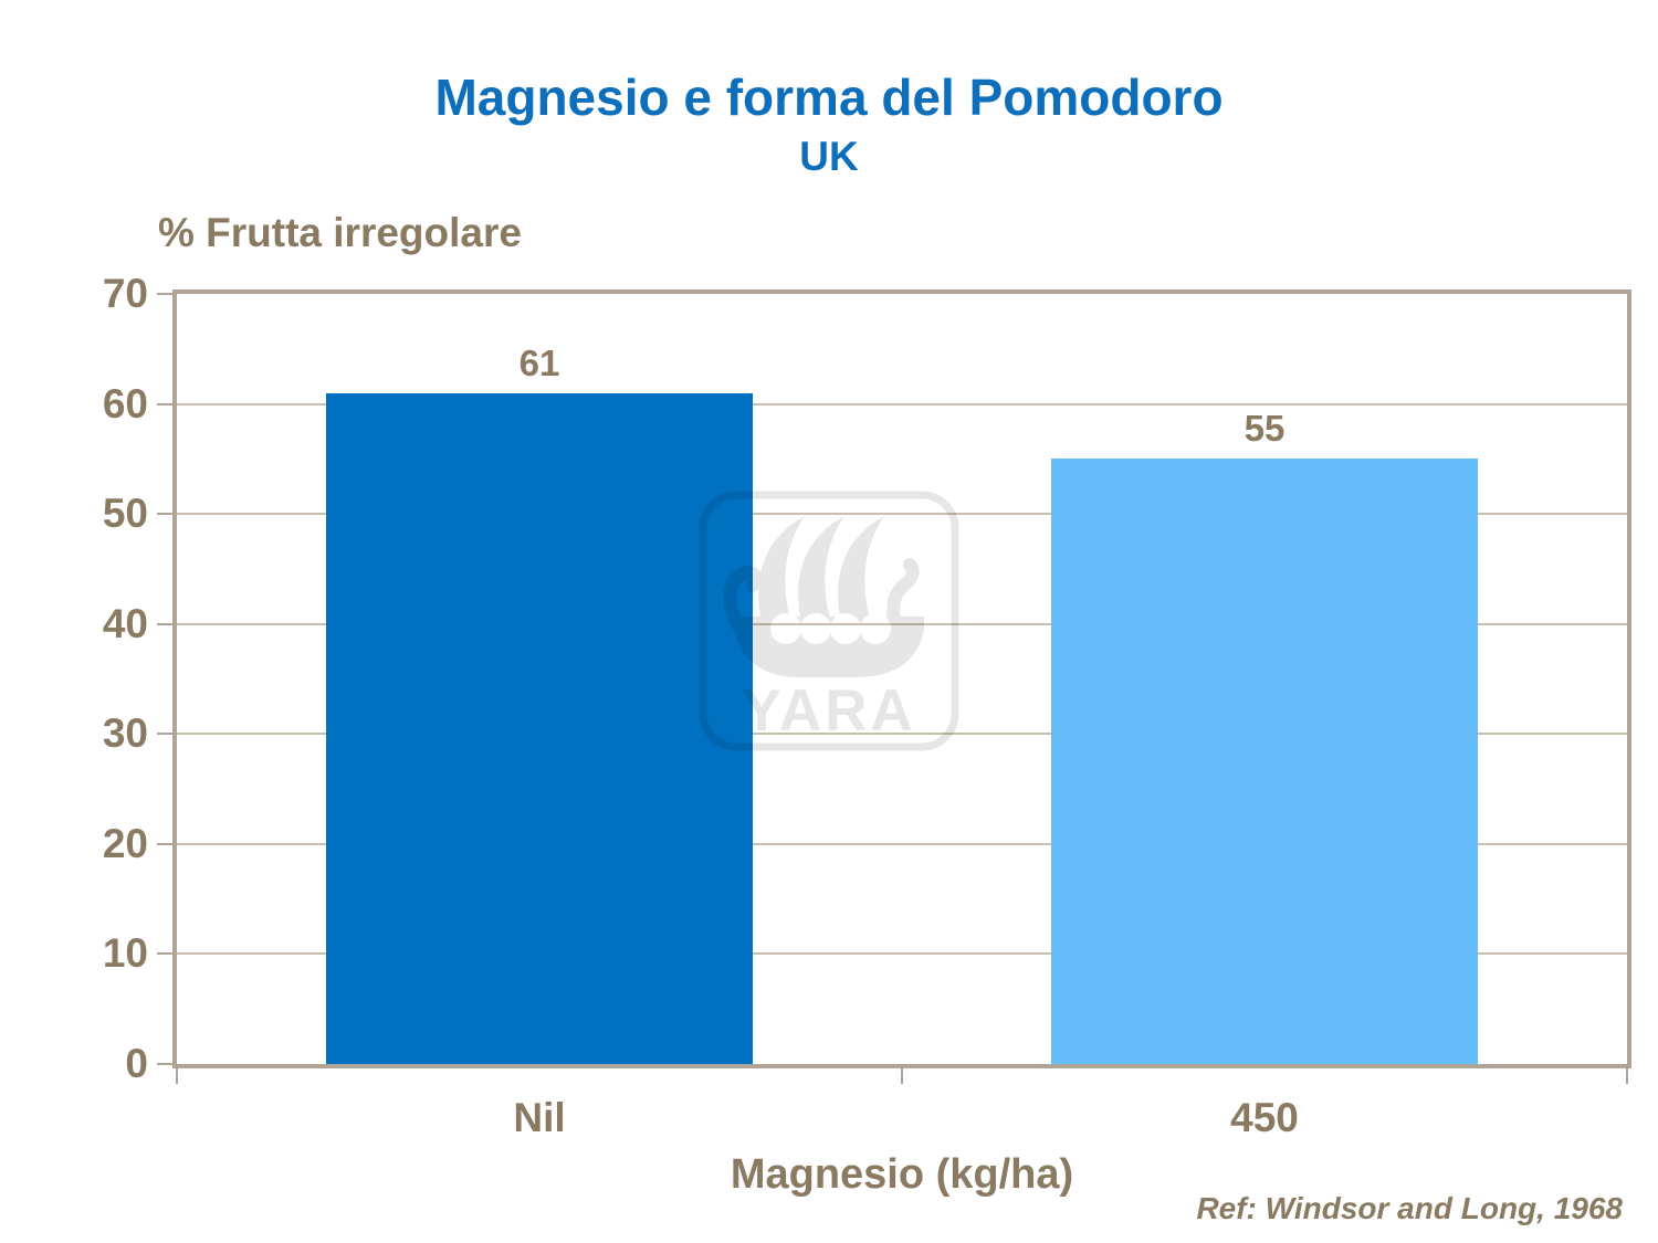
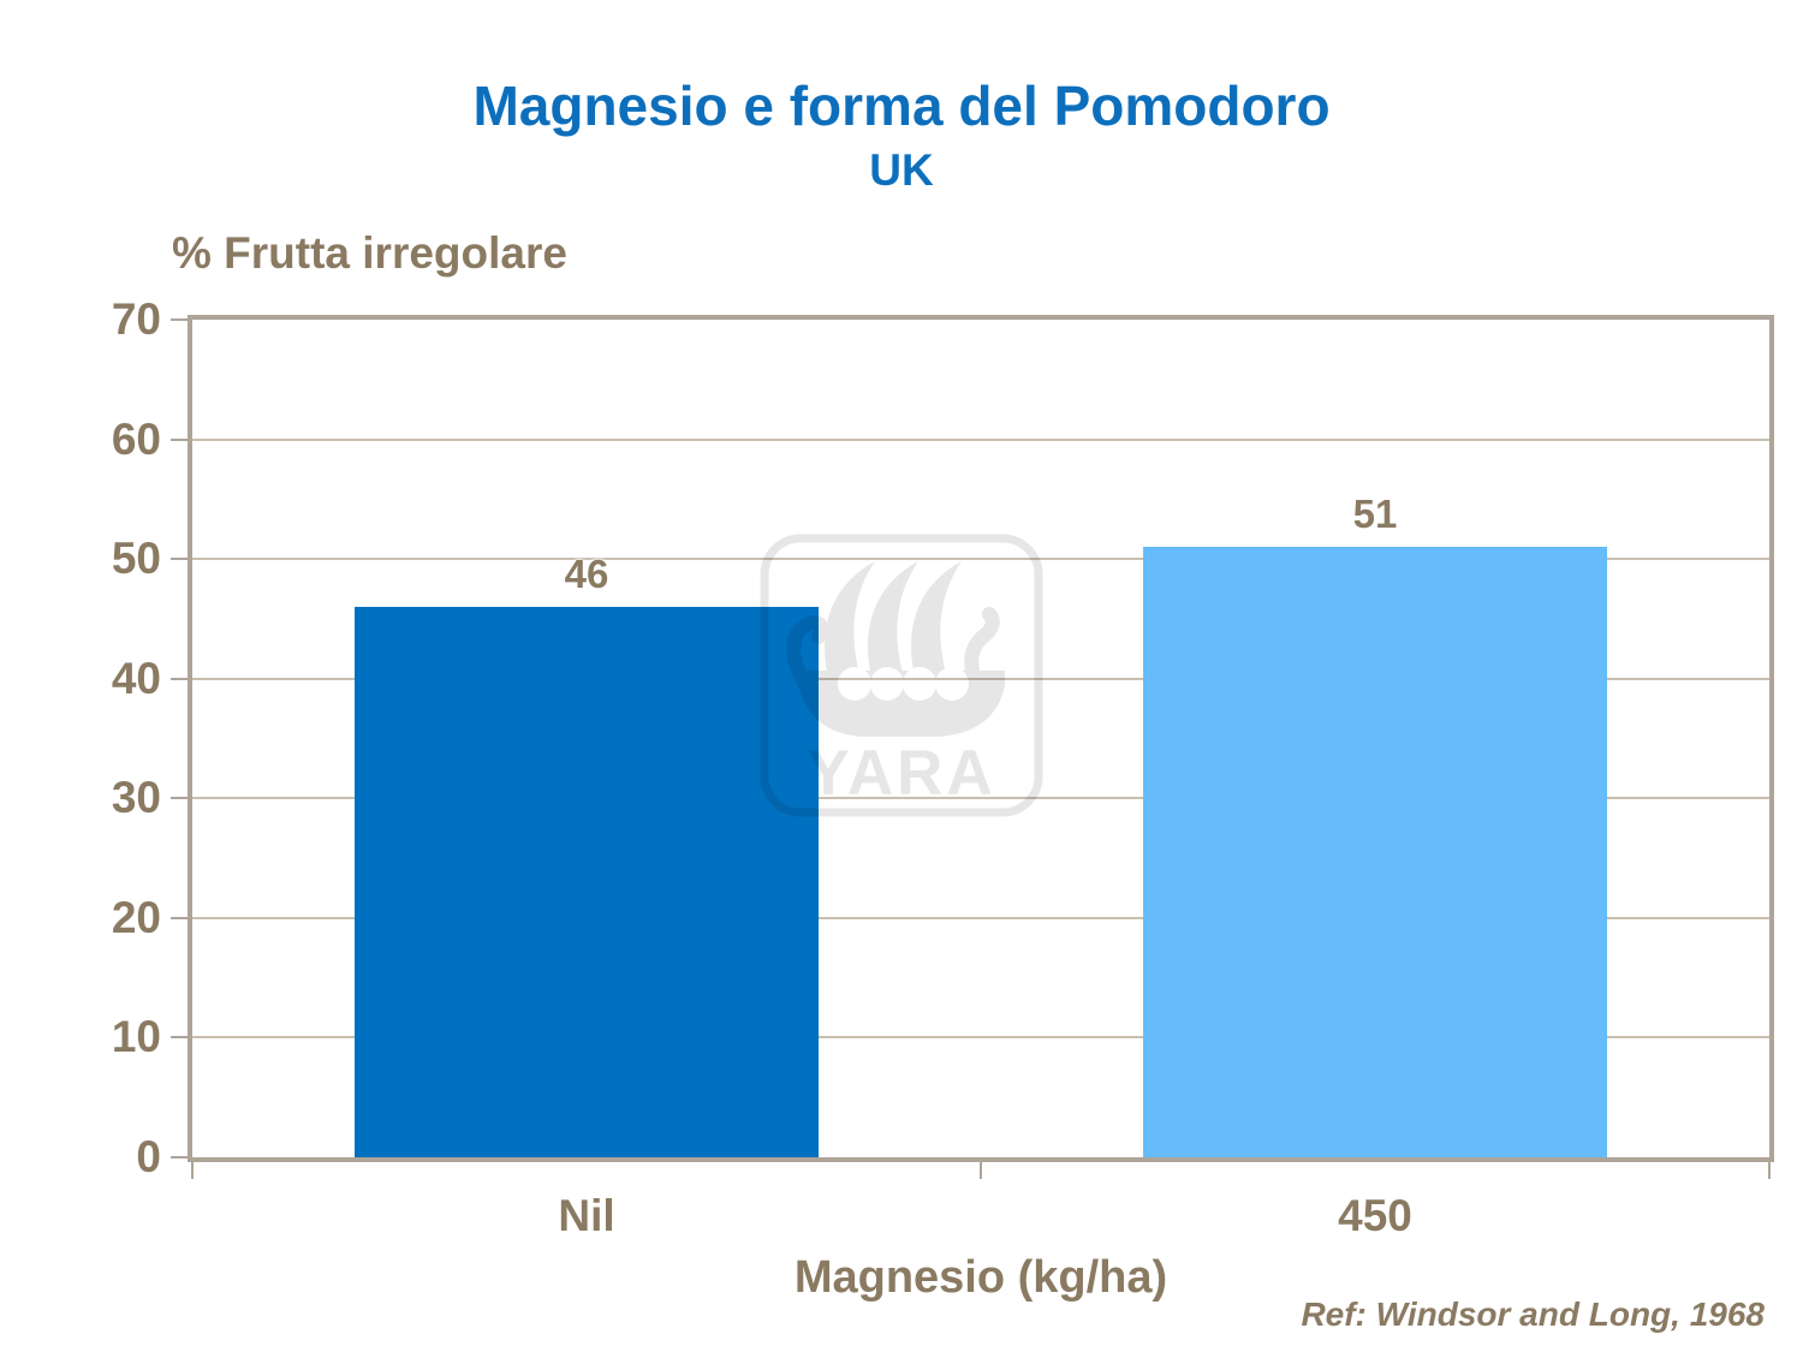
Nil: 61 -> 46
450: 55 -> 51
